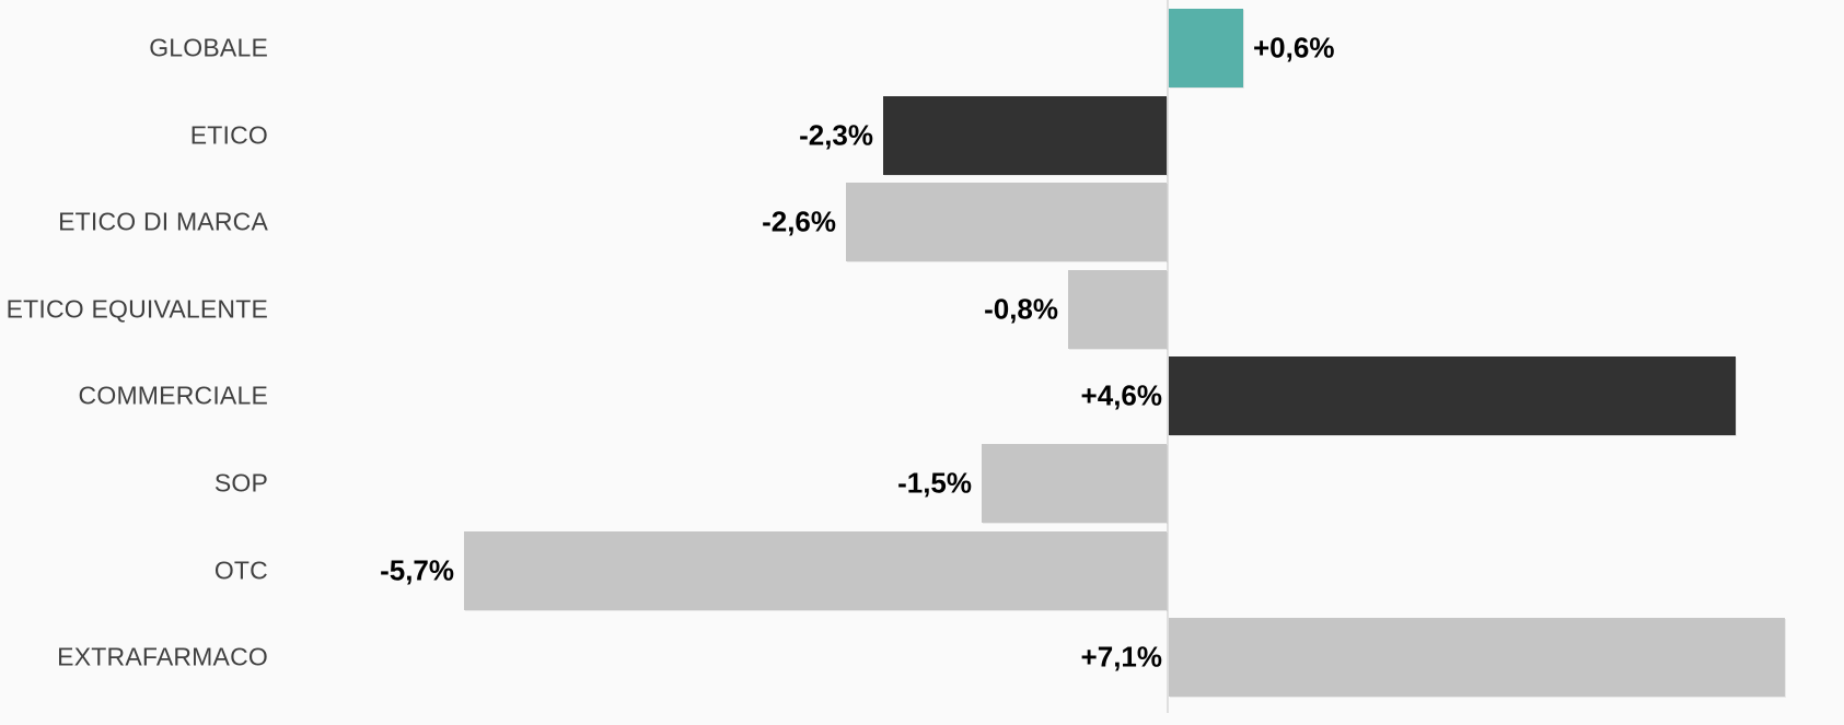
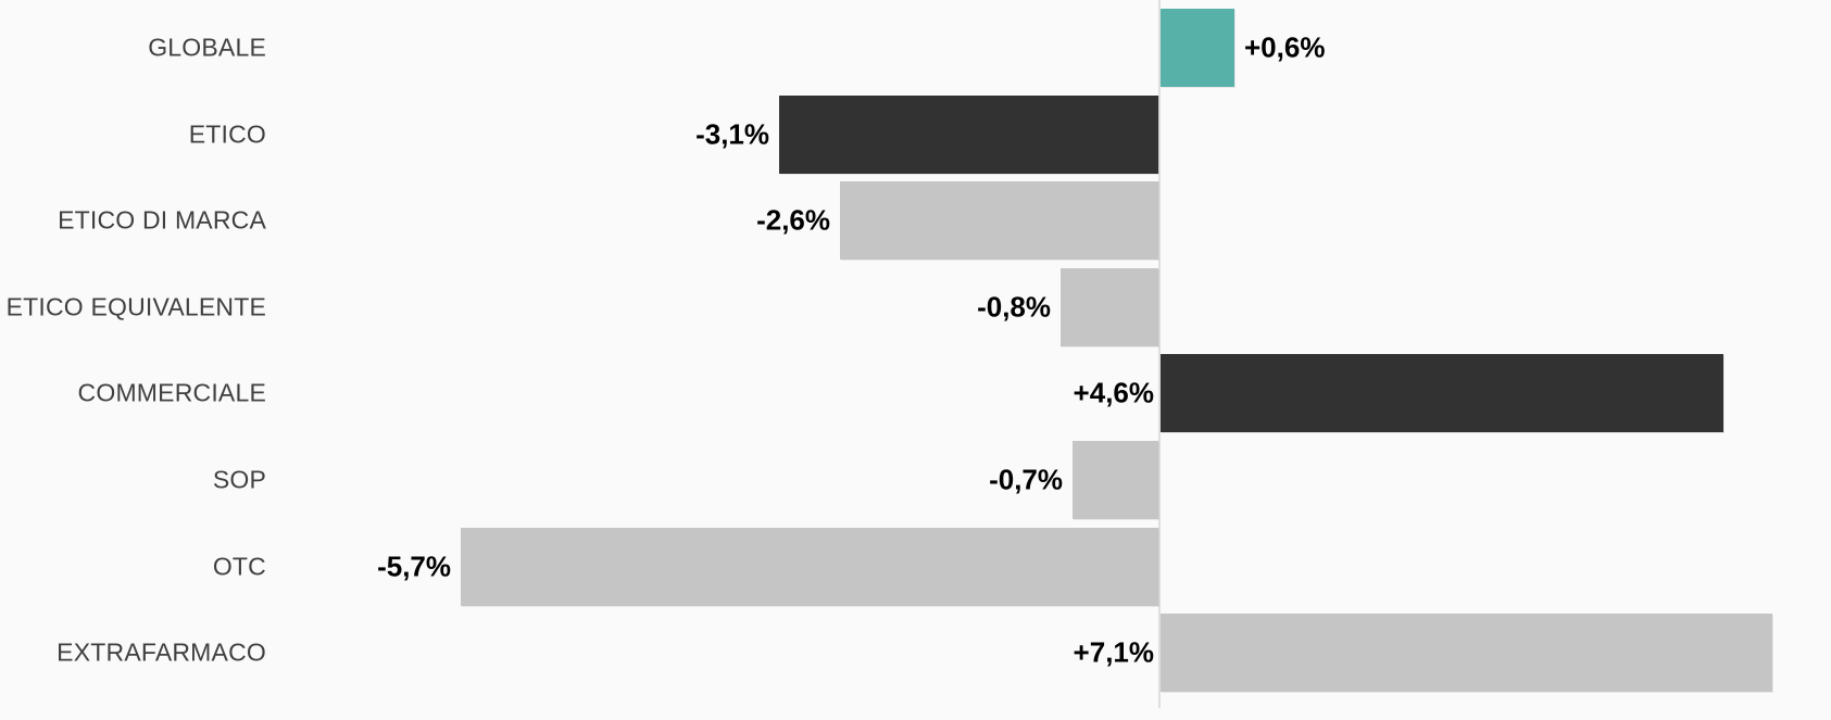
ETICO: -2,3% -> -3,1%
SOP: -1,5% -> -0,7%
